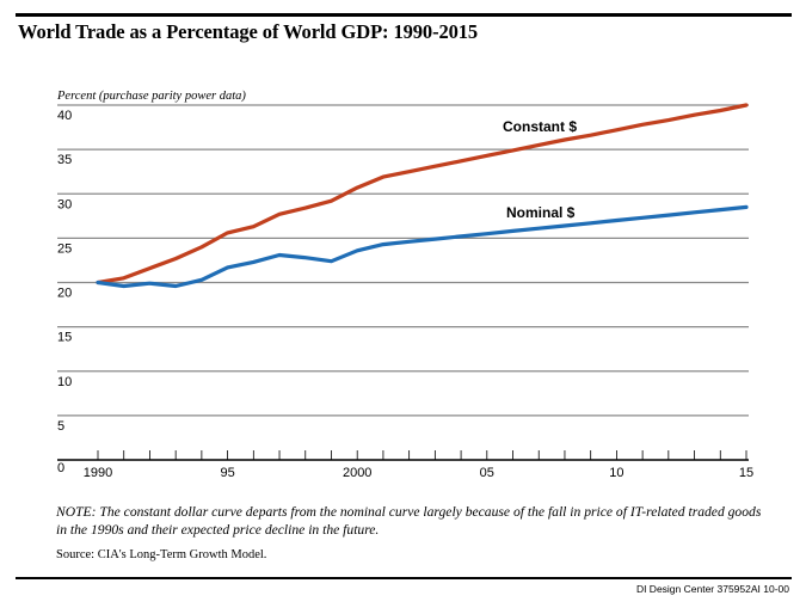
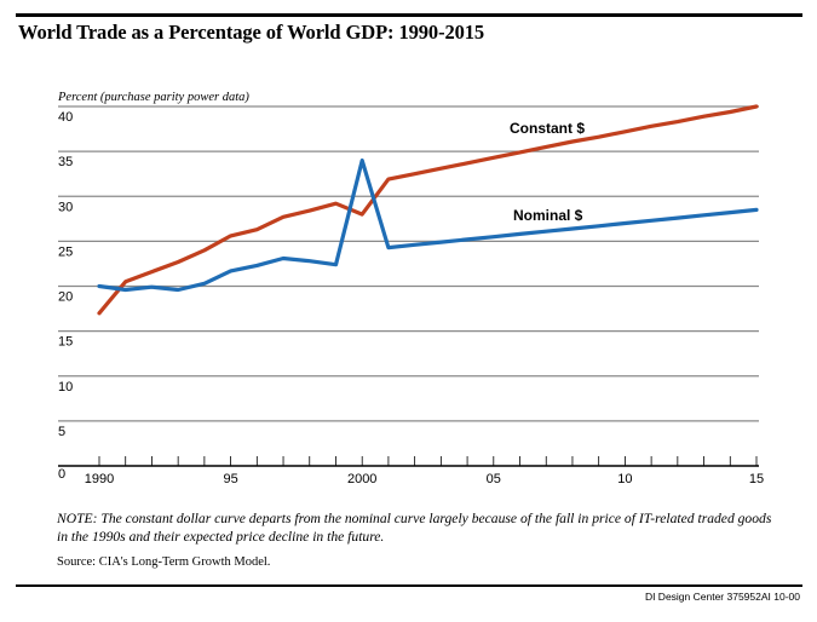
Constant $/1990: 20 -> 17
Constant $/2000: 31 -> 28
Nominal $/2000: 24 -> 34
